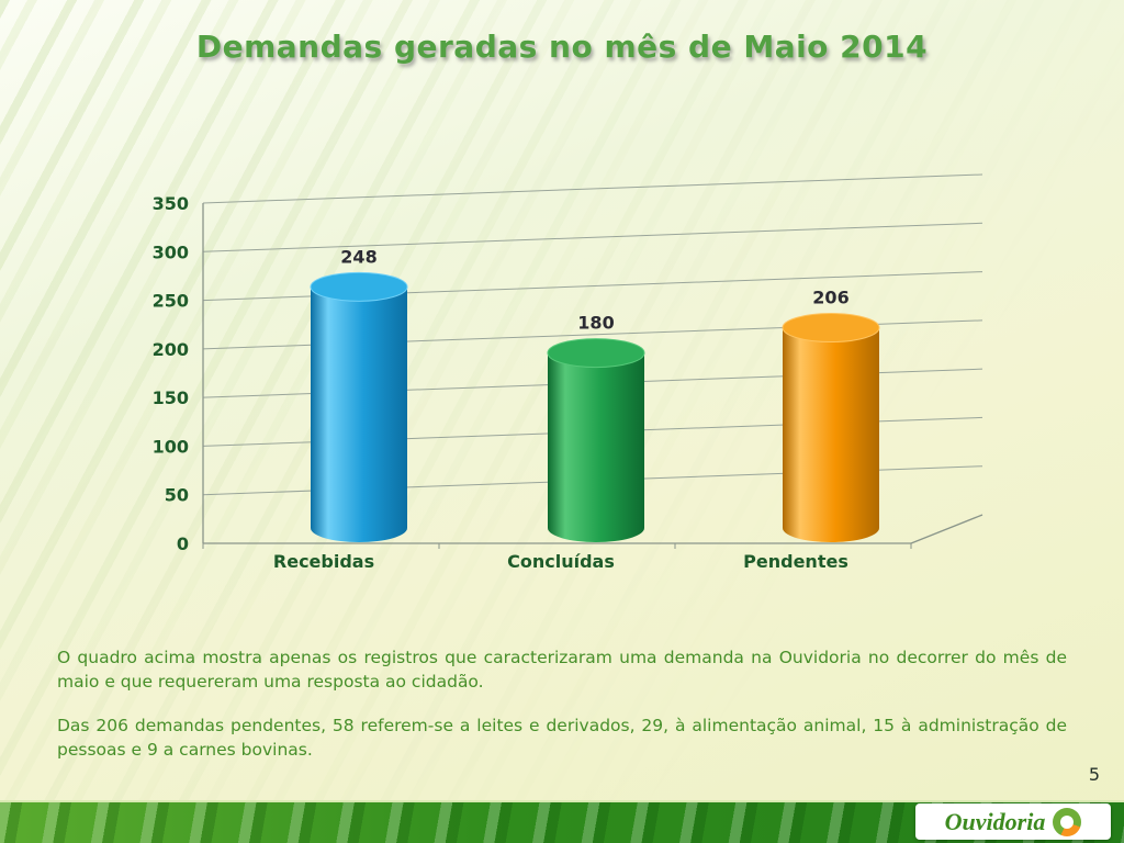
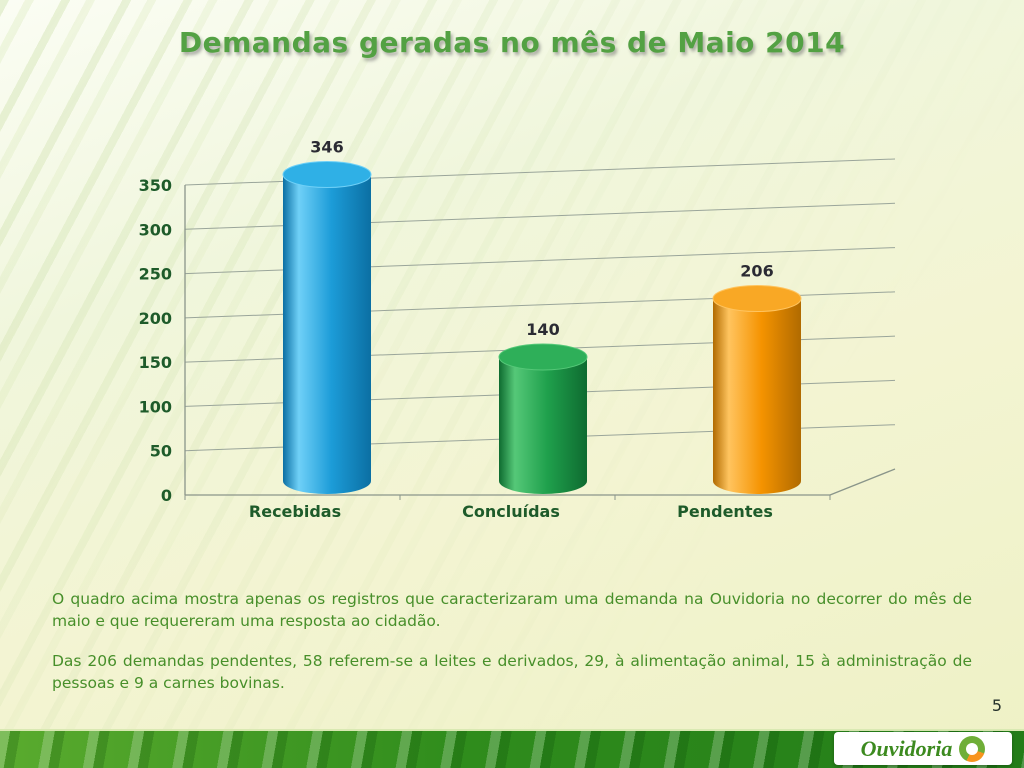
Recebidas: 248 -> 346
Concluídas: 180 -> 140
